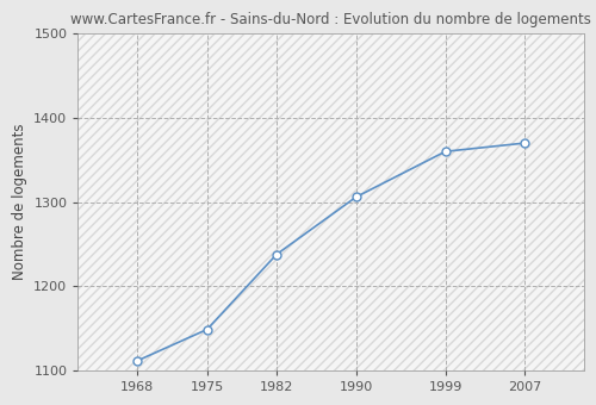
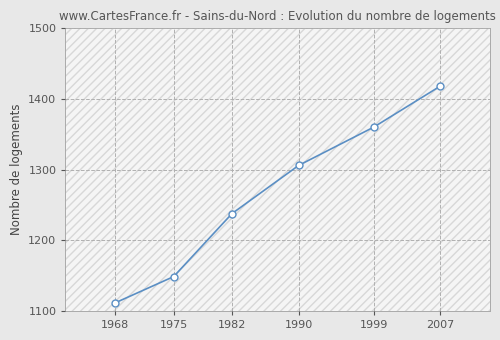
2007: 1370 -> 1418
